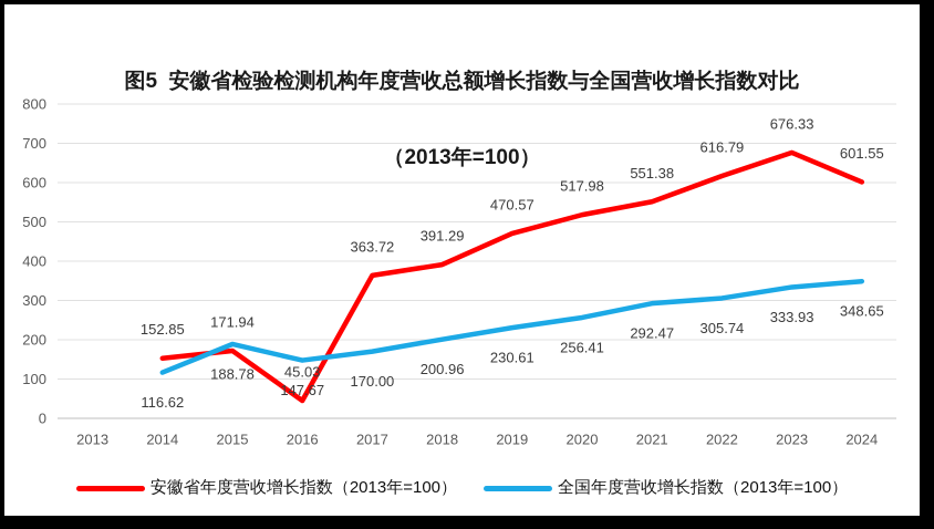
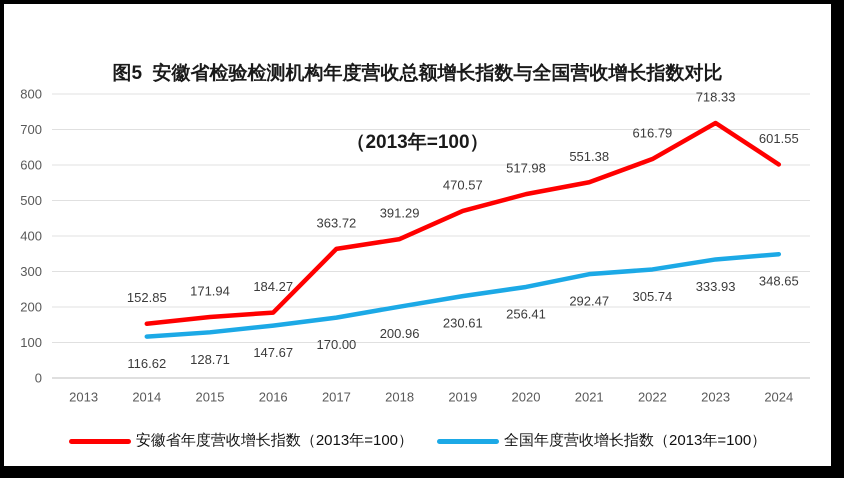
全国年度营收增长指数（2013年=100）/2015: 188.78 -> 128.71
安徽省年度营收增长指数（2013年=100）/2016: 45.03 -> 184.27
安徽省年度营收增长指数（2013年=100）/2023: 676.33 -> 718.33
